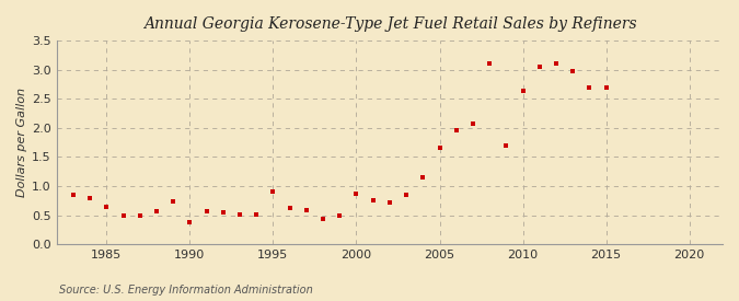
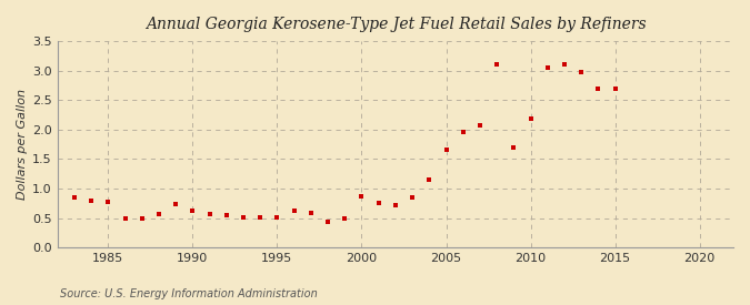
1985: 0.64 -> 0.77
1990: 0.38 -> 0.63
1995: 0.90 -> 0.52
2010: 2.64 -> 2.18
